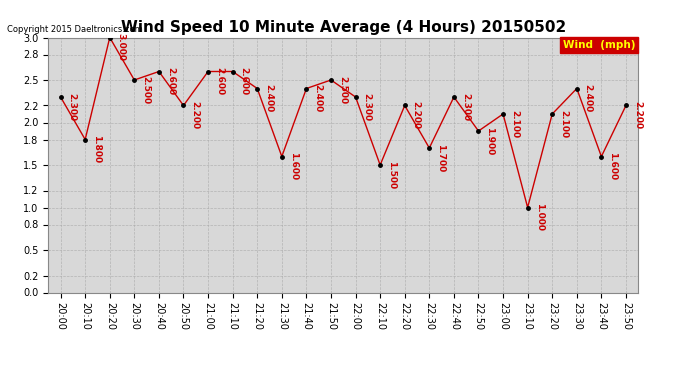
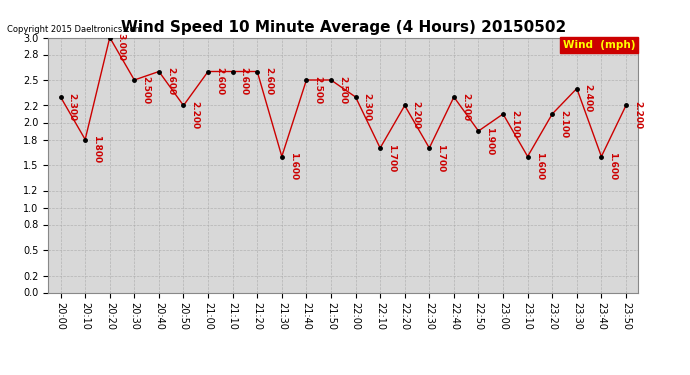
21:20: 2.400 -> 2.600
21:40: 2.400 -> 2.500
22:10: 1.500 -> 1.700
23:10: 1.000 -> 1.600
